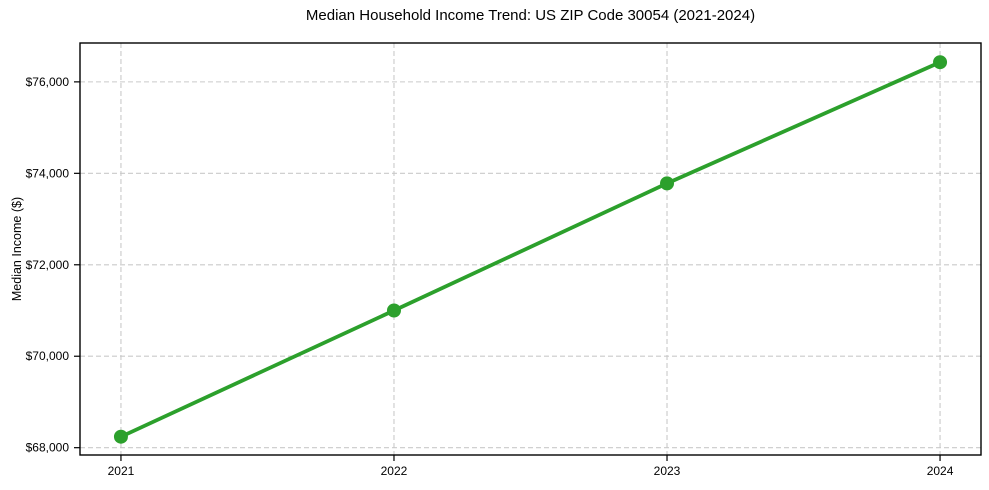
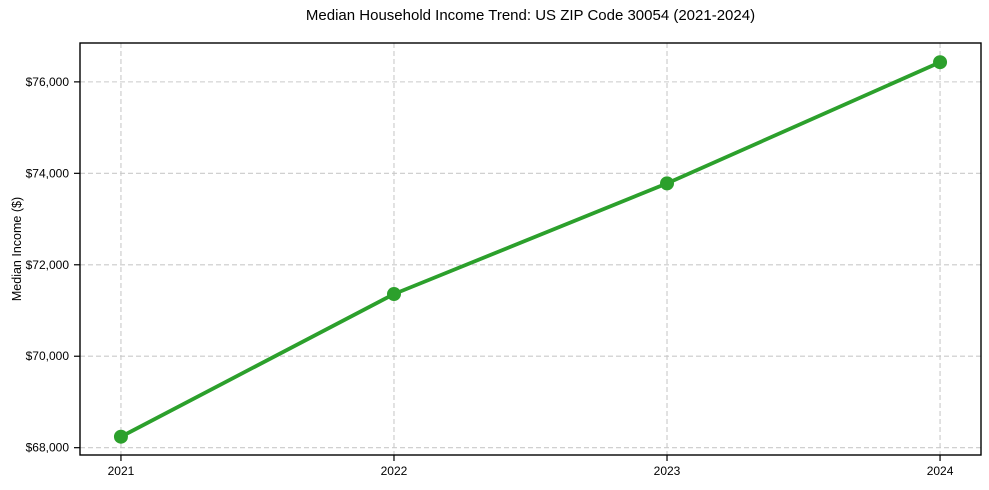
2022: $71000 -> $71400
